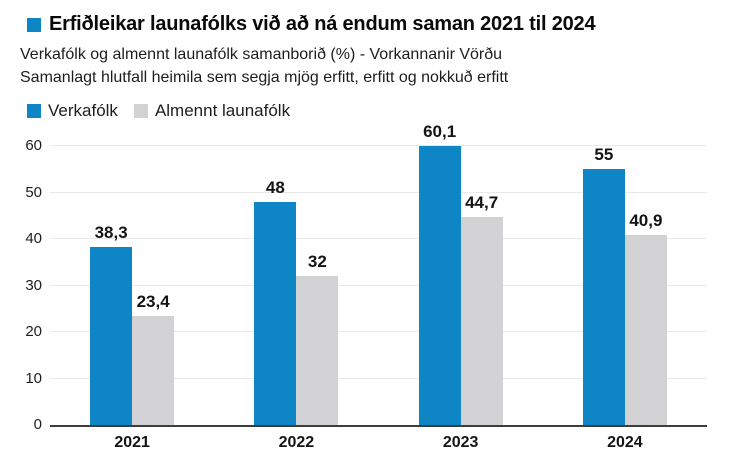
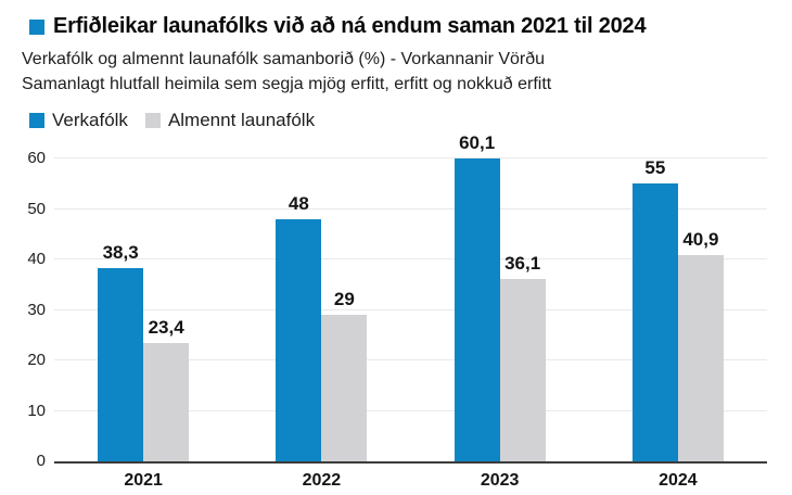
Almennt launafólk/2022: 32 -> 29
Almennt launafólk/2023: 44,7 -> 36,1
